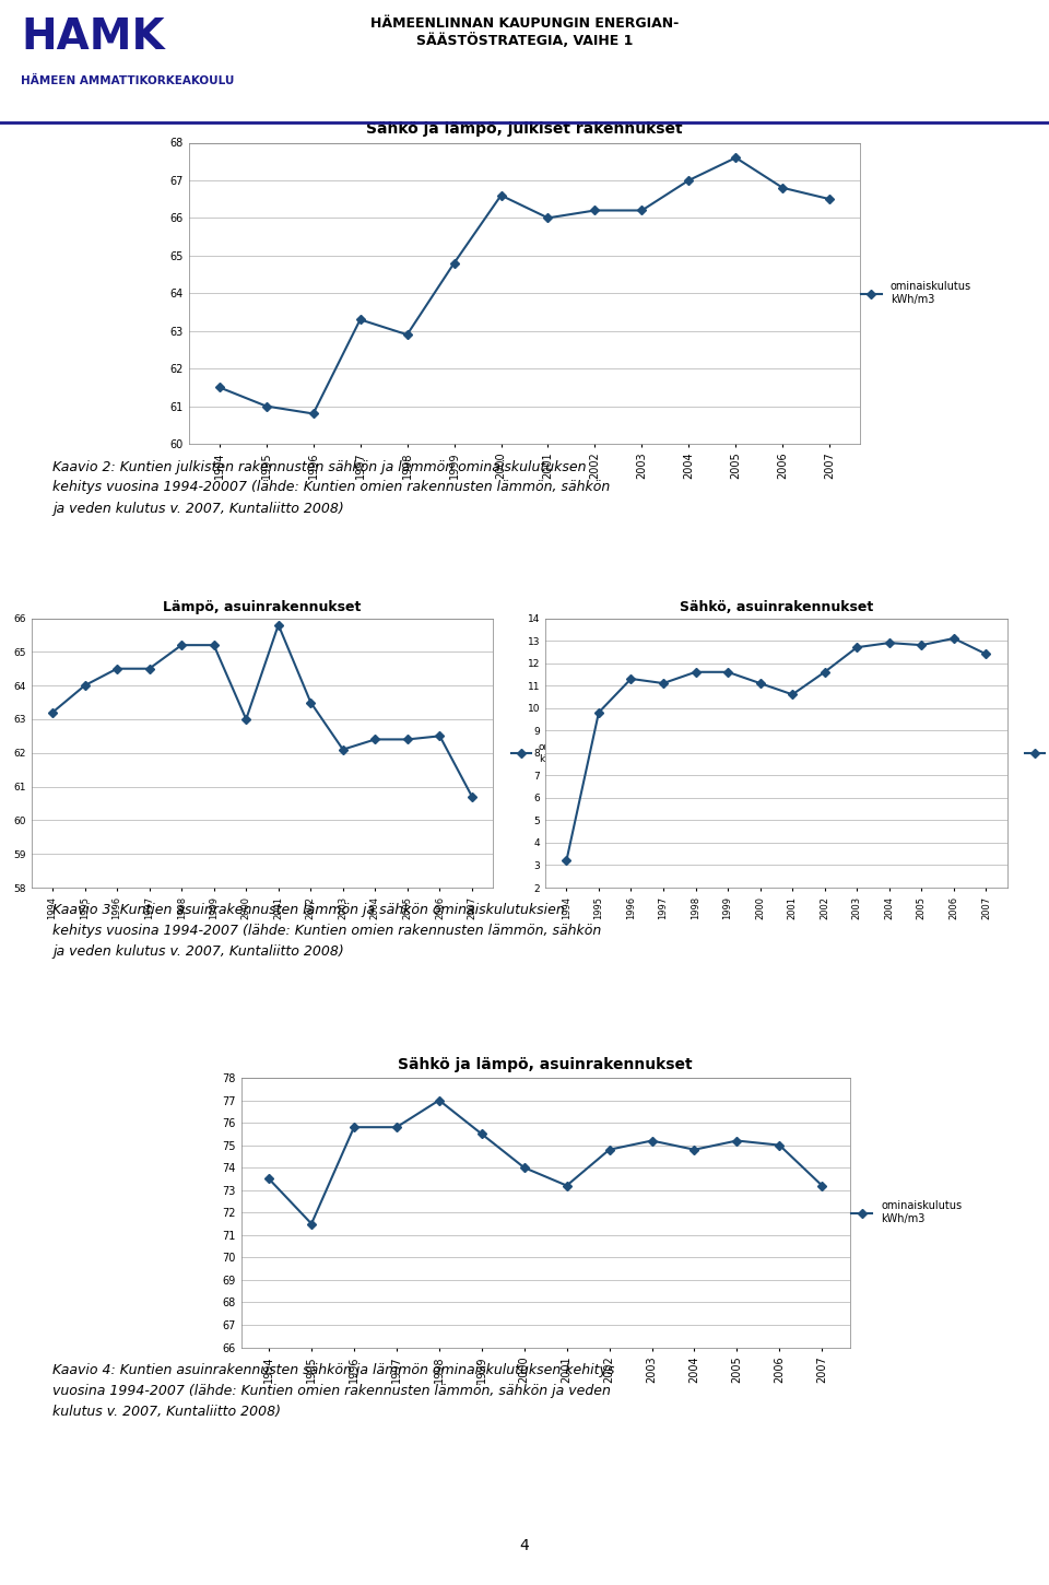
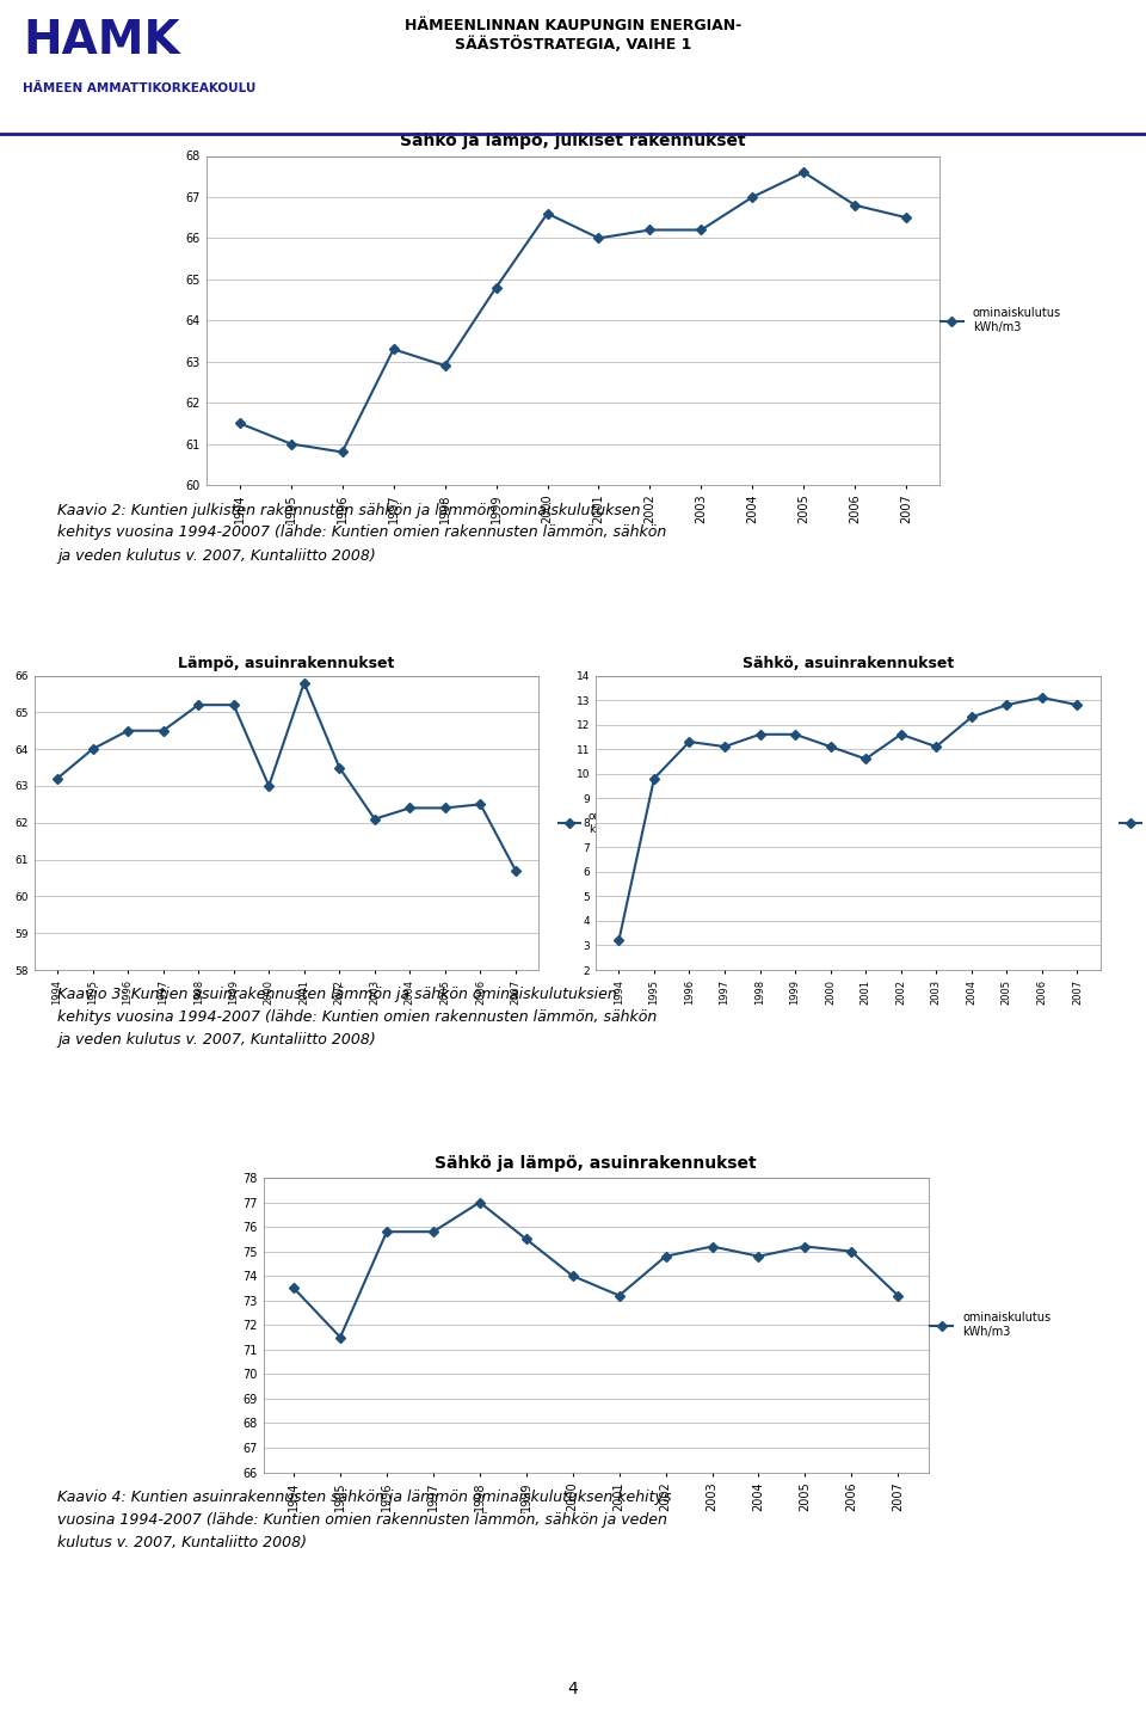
Sähkö, asuinrakennukset/2003: 12.7 -> 11.1
Sähkö, asuinrakennukset/2004: 12.9 -> 12.3
Sähkö, asuinrakennukset/2007: 12.4 -> 12.8
